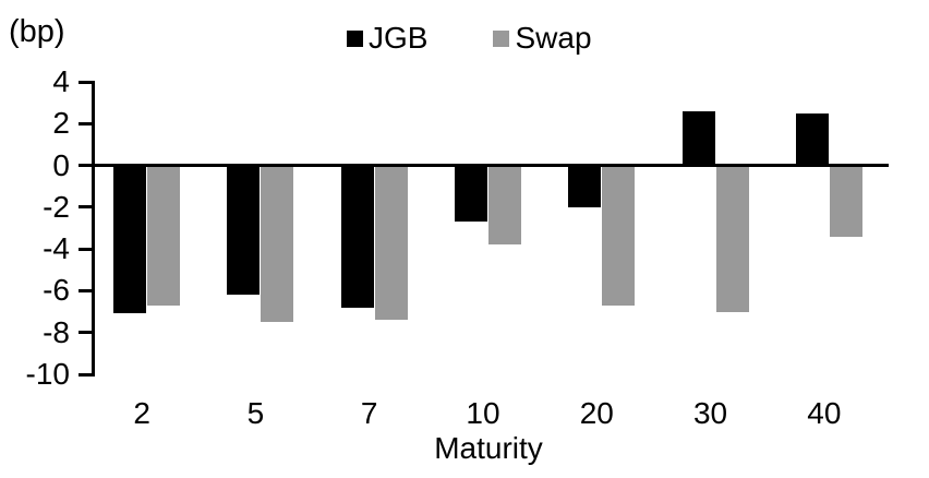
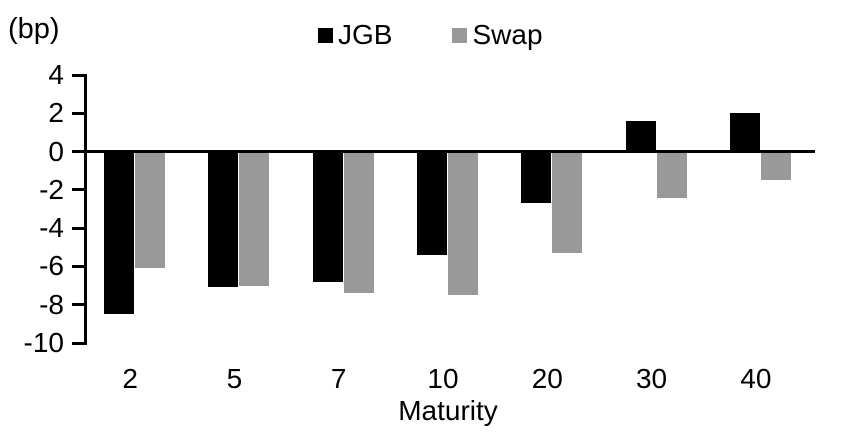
JGB/2: -7.1 -> -8.5
Swap/2: -6.7 -> -6.1
JGB/5: -6.2 -> -7.1
Swap/5: -7.5 -> -7.0
JGB/10: -2.7 -> -5.4
Swap/10: -3.8 -> -7.5
JGB/20: -2.0 -> -2.7
Swap/20: -6.7 -> -5.3
JGB/30: 2.6 -> 1.6
Swap/30: -7.0 -> -2.4
JGB/40: 2.5 -> 2.0
Swap/40: -3.4 -> -1.5
